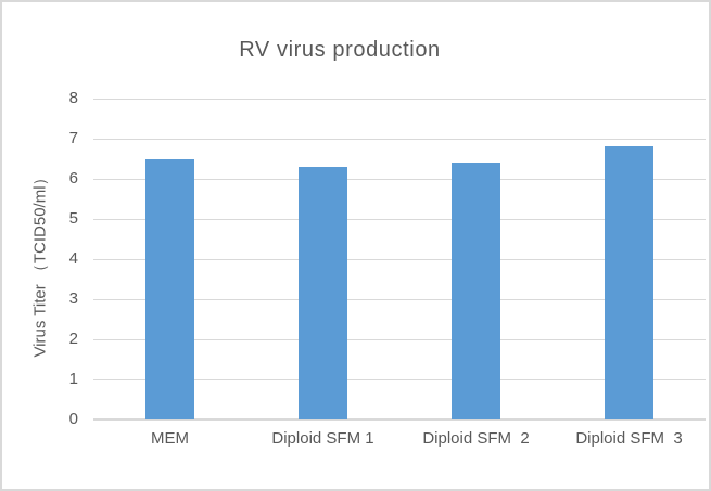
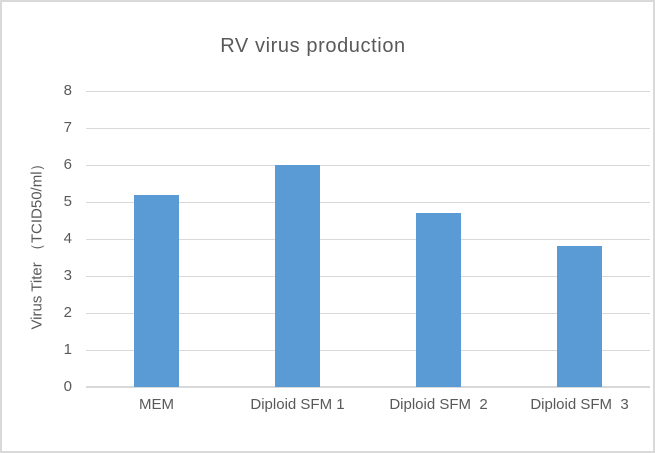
MEM: 6.5 -> 5.2
Diploid SFM 1: 6.3 -> 6.0
Diploid SFM 2: 6.4 -> 4.7
Diploid SFM 3: 6.8 -> 3.8
